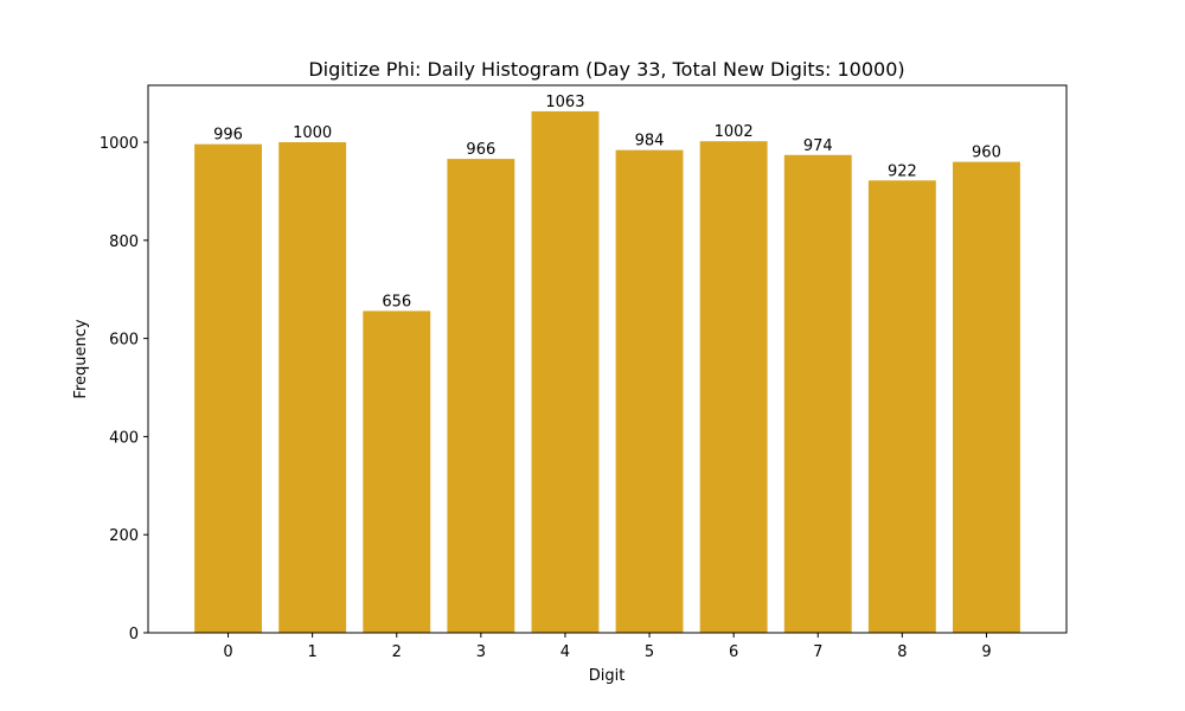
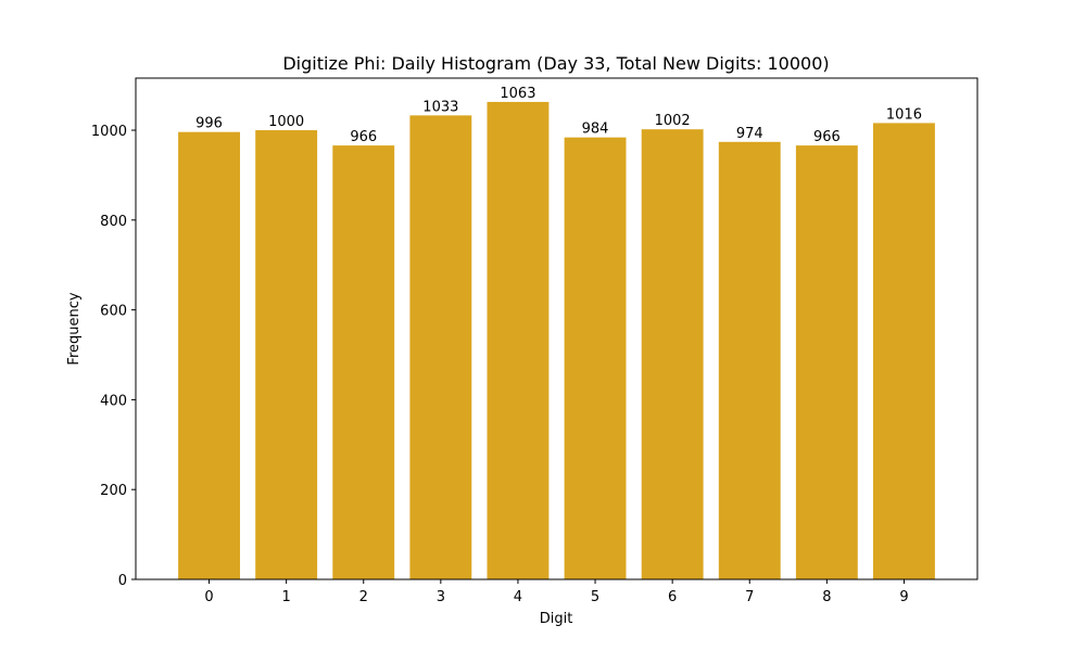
2: 656 -> 966
3: 966 -> 1033
8: 922 -> 966
9: 960 -> 1016
